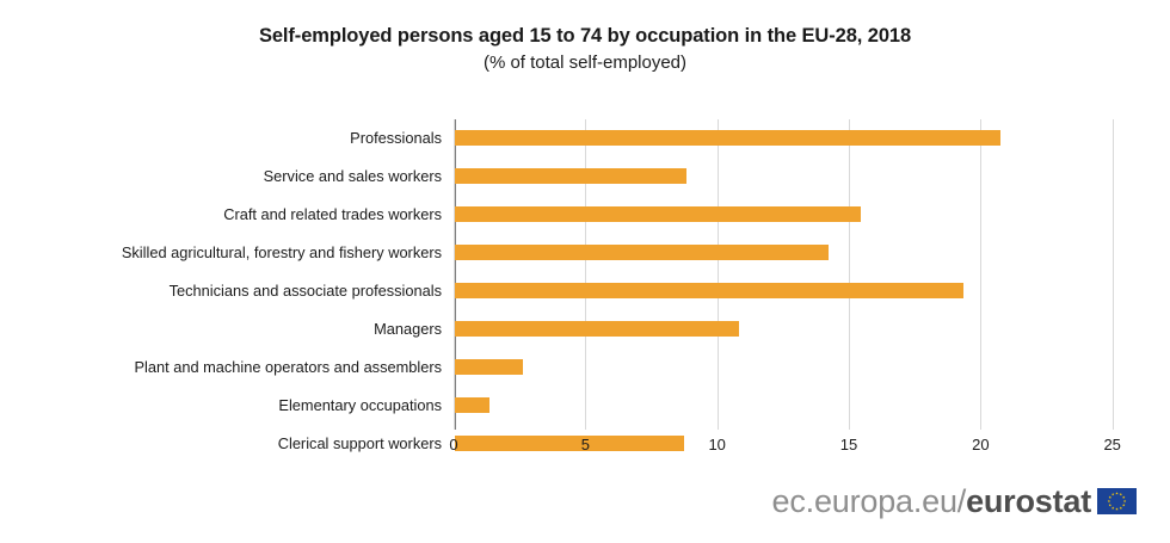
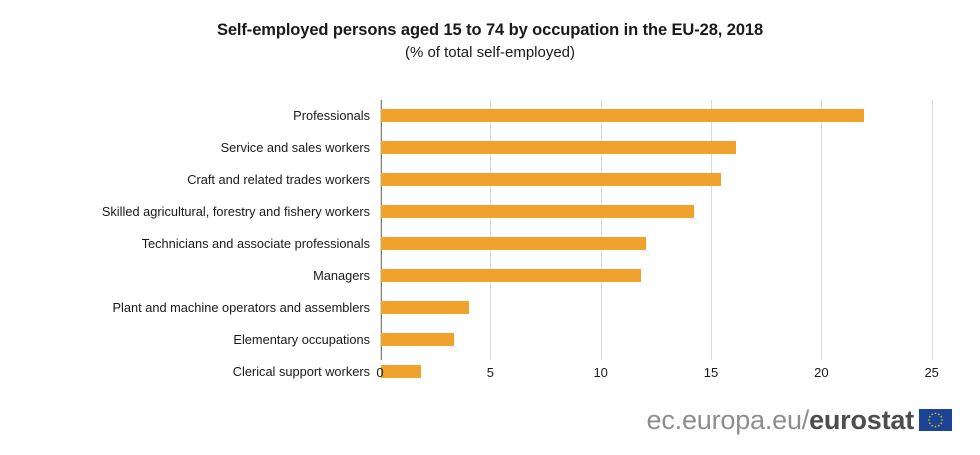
Professionals: 20.7 -> 21.9
Service and sales workers: 8.8 -> 16.1
Technicians and associate professionals: 19.3 -> 12.0
Managers: 10.8 -> 11.8
Plant and machine operators and assemblers: 2.6 -> 4.0
Elementary occupations: 1.3 -> 3.3
Clerical support workers: 8.7 -> 1.8
